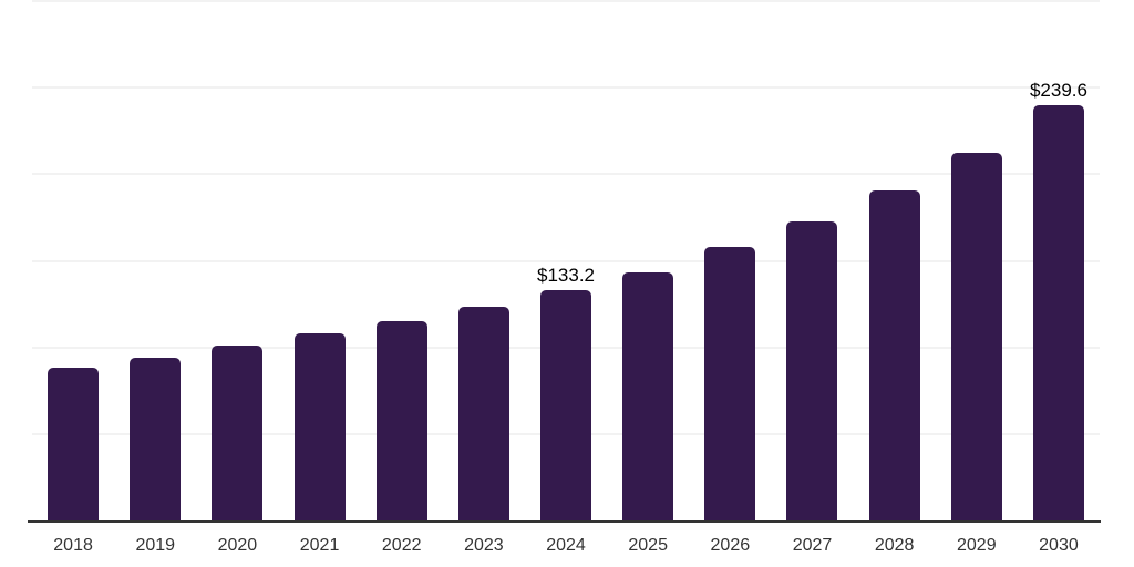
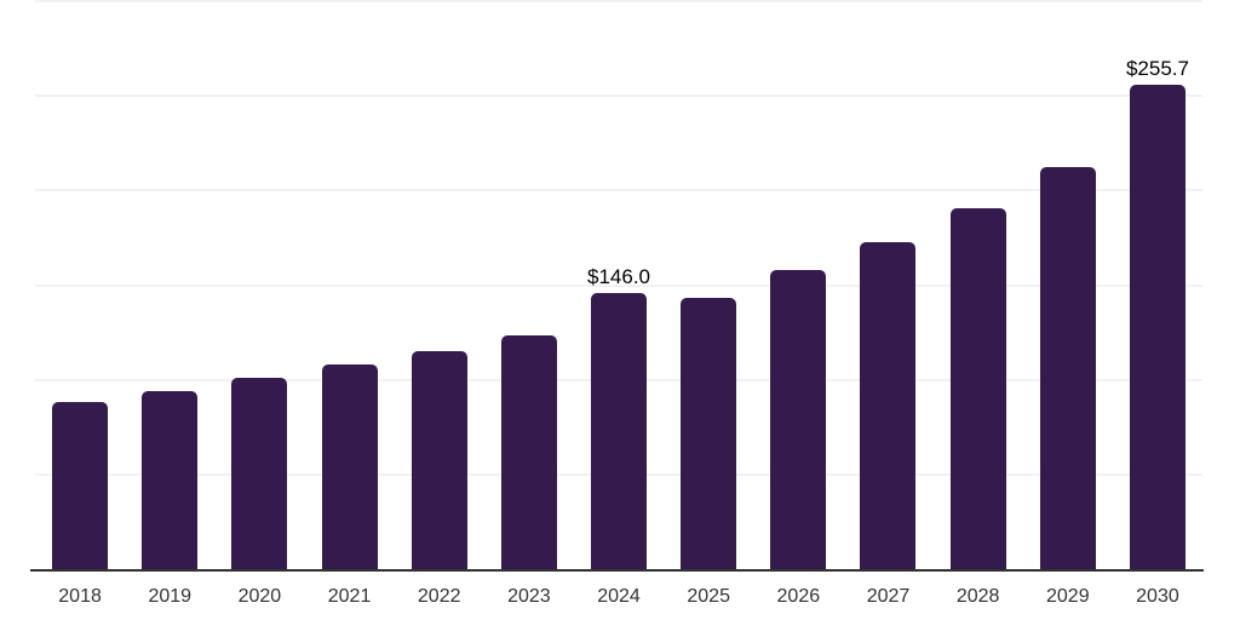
2024: $133.2 -> $146.0
2030: $239.6 -> $255.7
